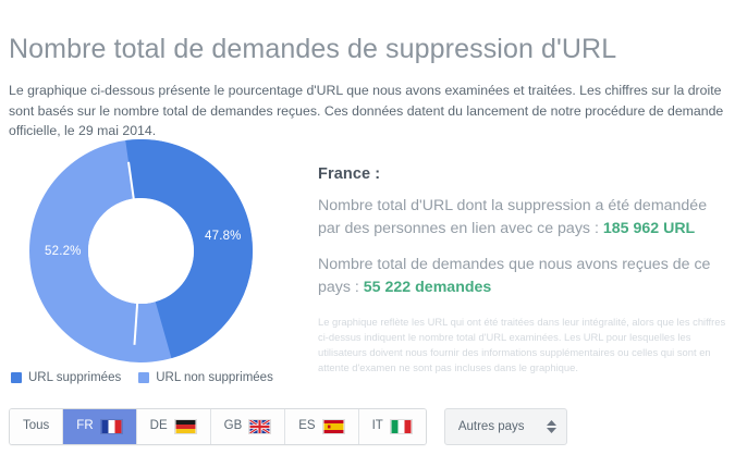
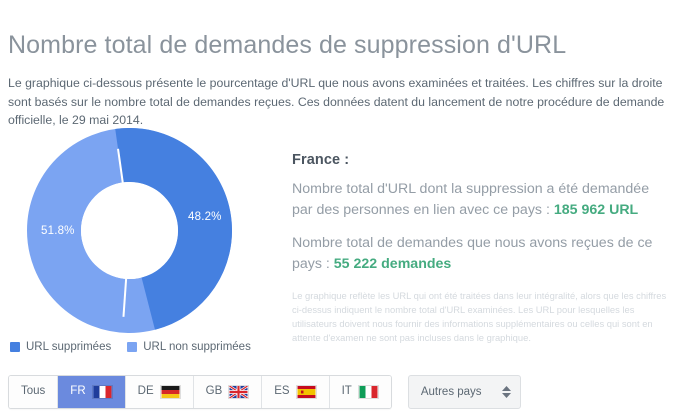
URL supprimées: 47.8% -> 48.2%
URL non supprimées: 52.2% -> 51.8%
